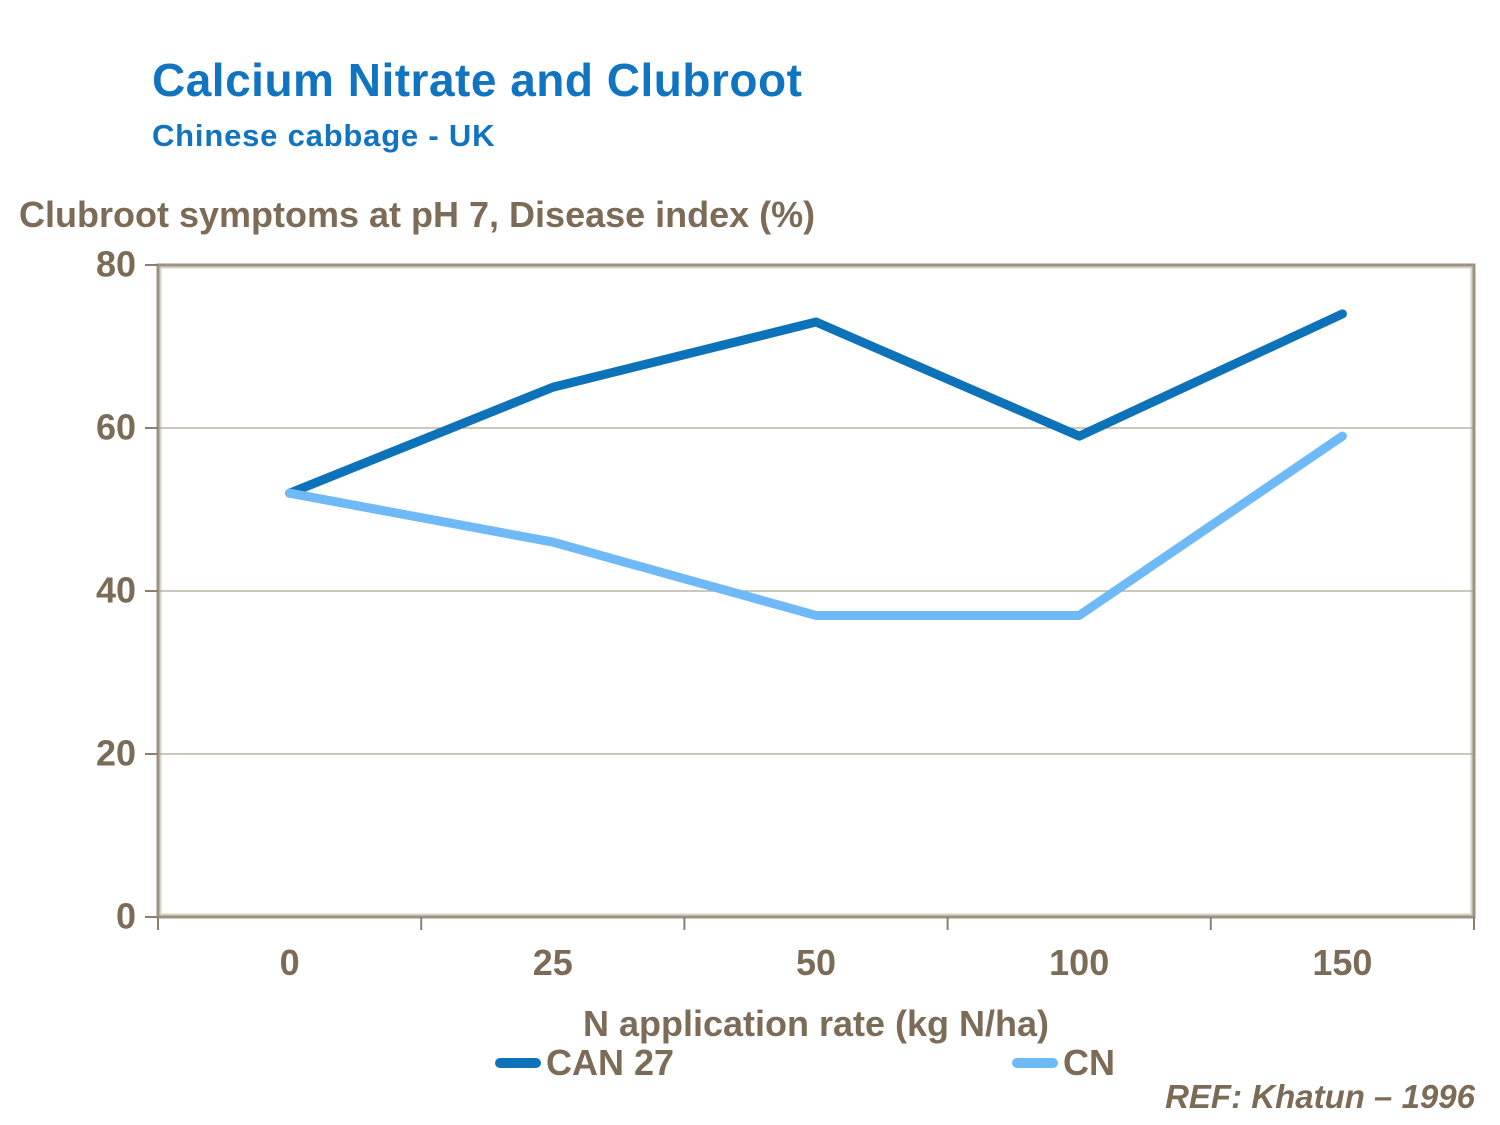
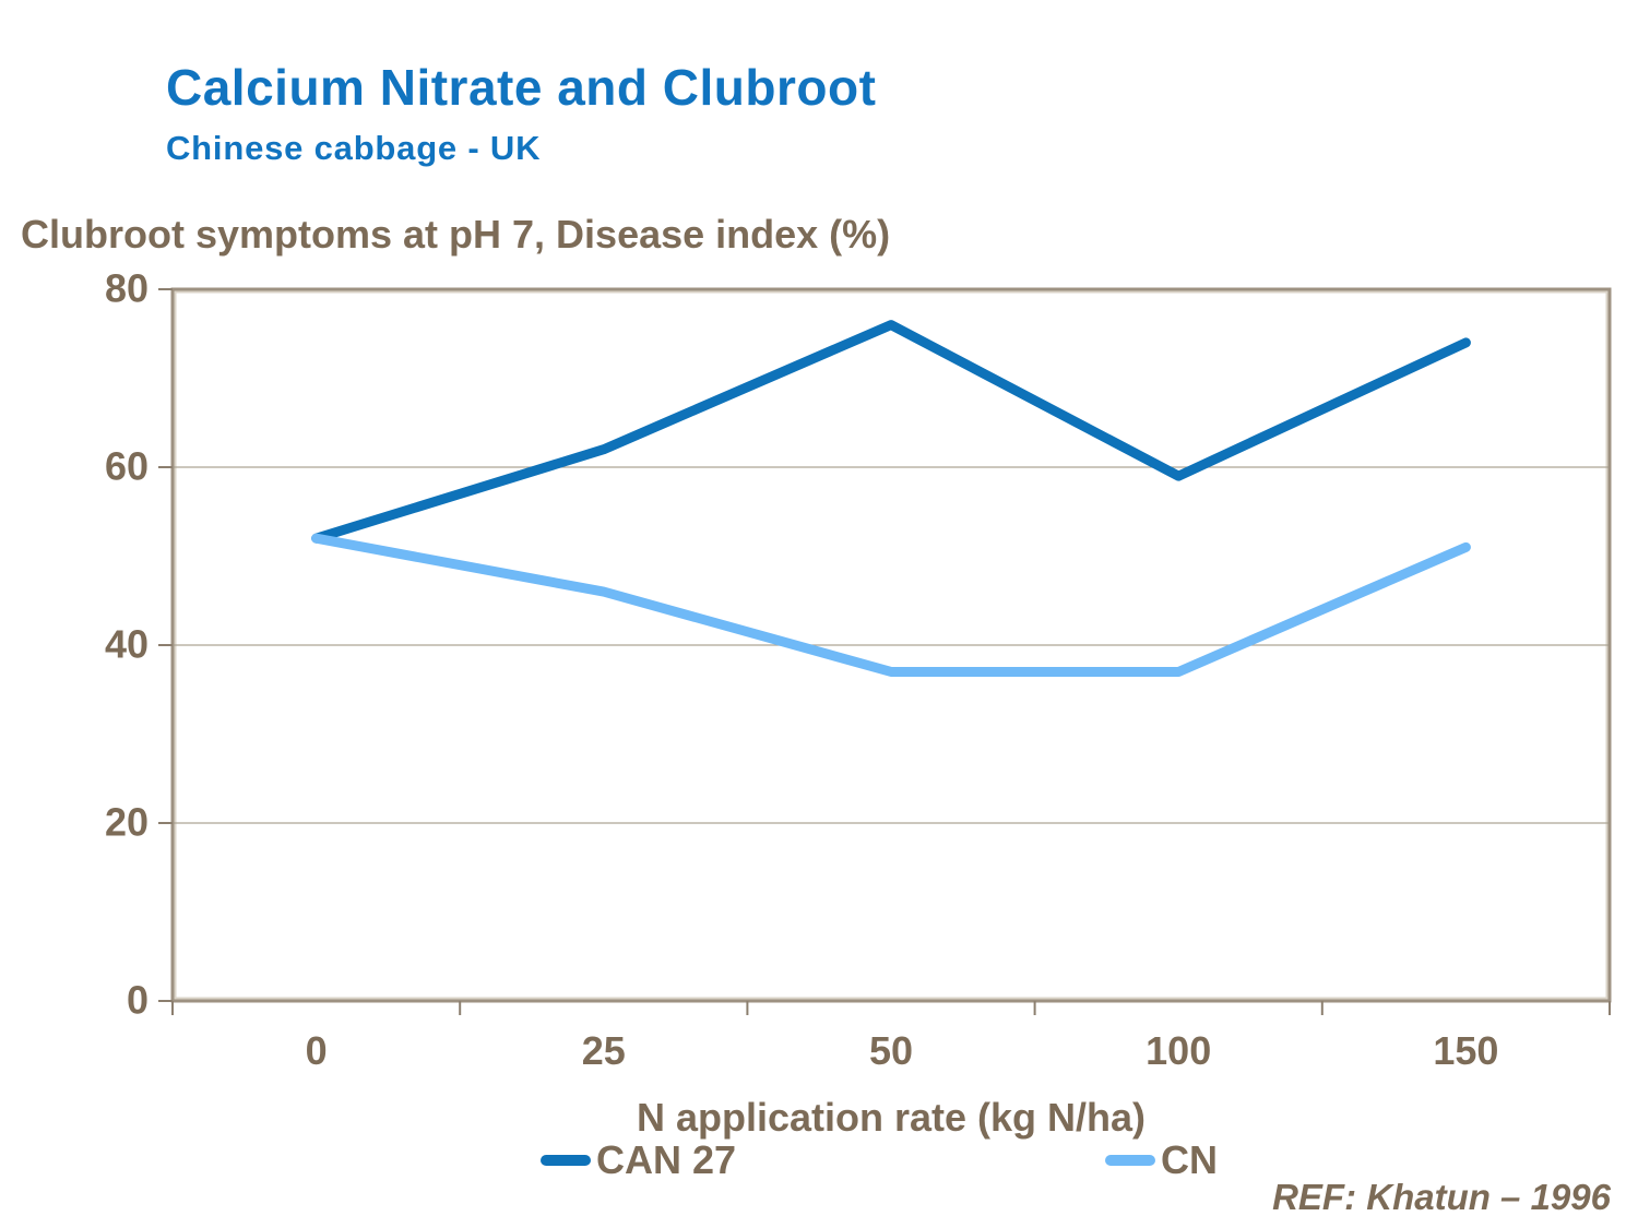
CAN 27/25: 65 -> 62
CAN 27/50: 73 -> 76
CN/150: 59 -> 51
